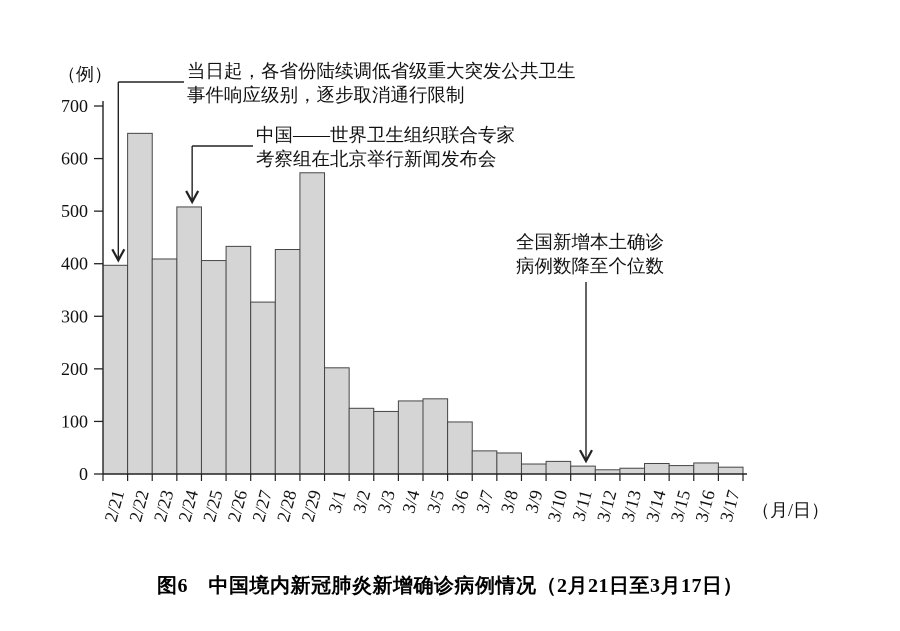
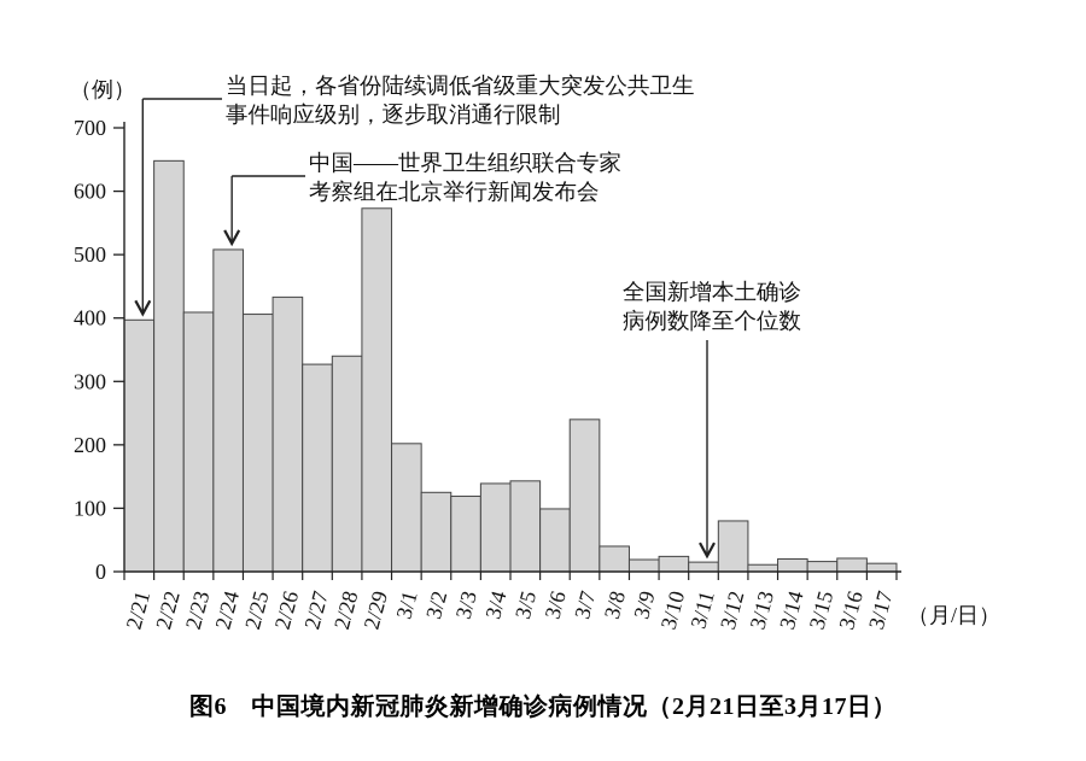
2/28: 430 -> 340
3/7: 40 -> 240
3/12: 10 -> 80
